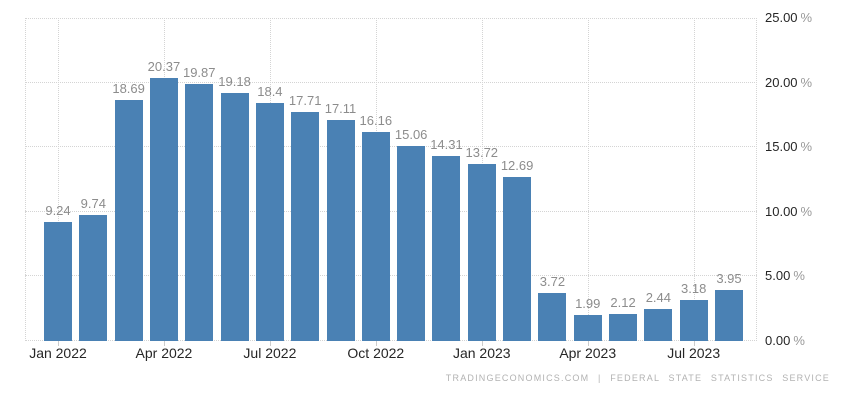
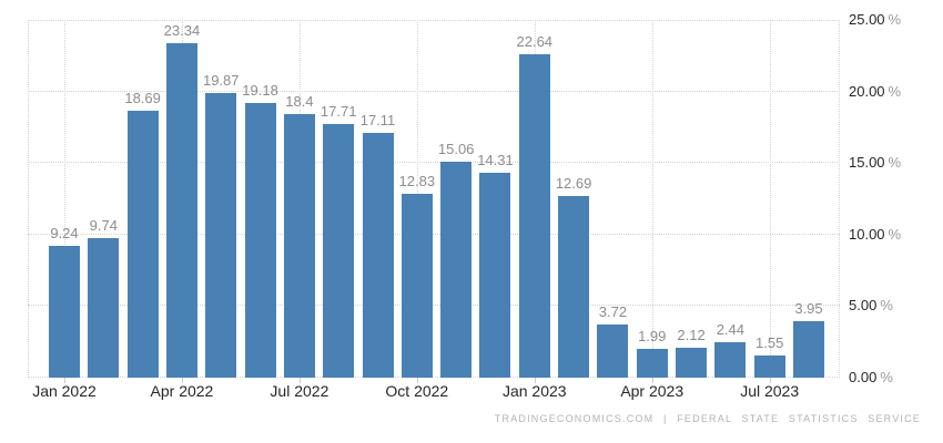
Apr 2022: 20.37 -> 23.34
Oct 2022: 16.16 -> 12.83
Jan 2023: 13.72 -> 22.64
Jul 2023: 3.18 -> 1.55
